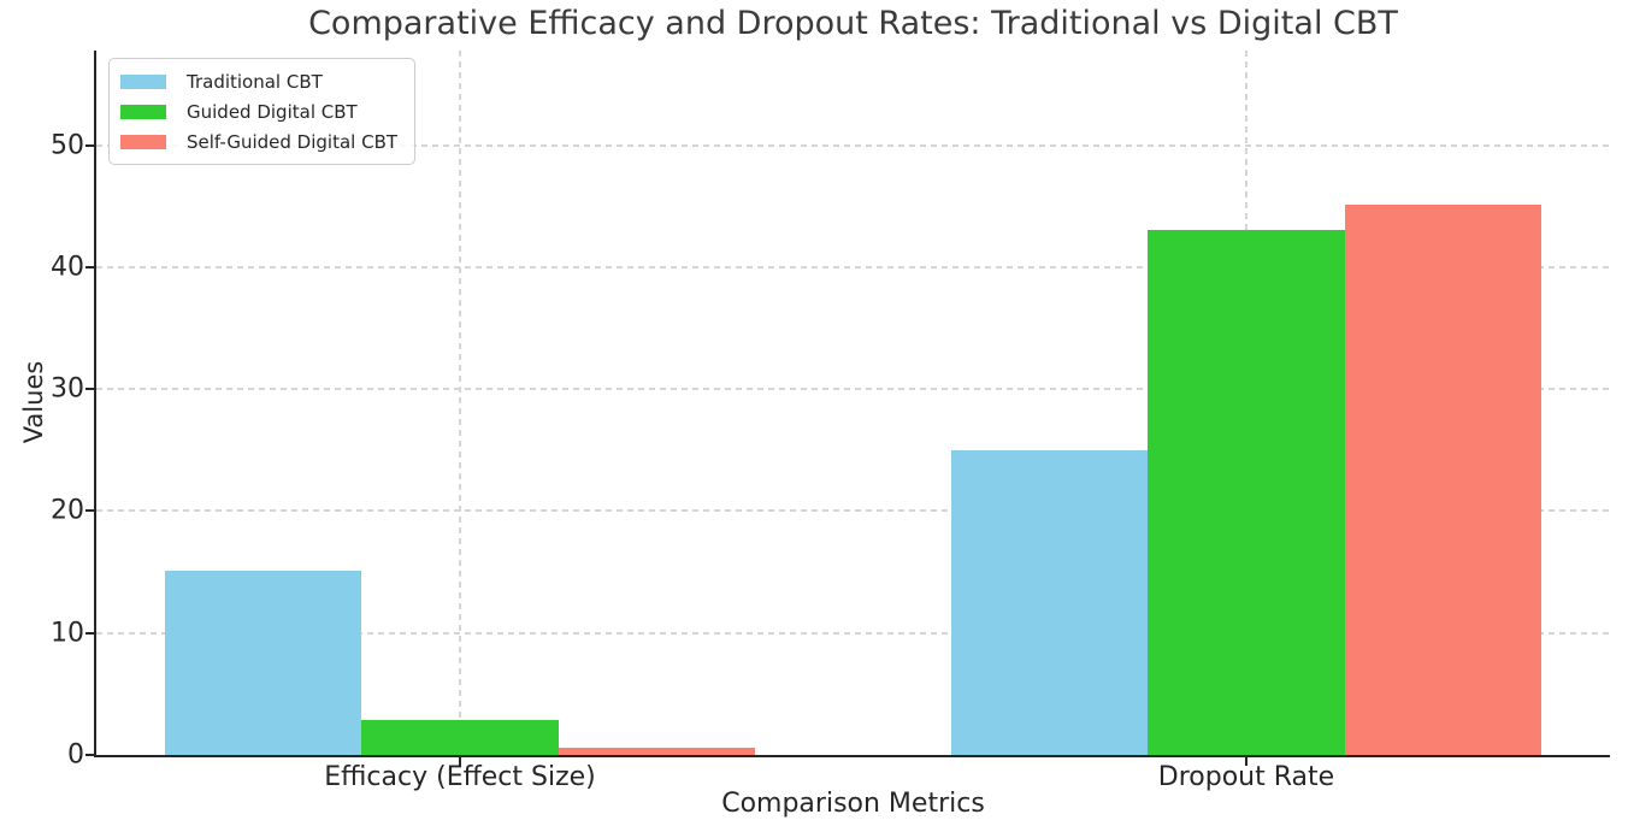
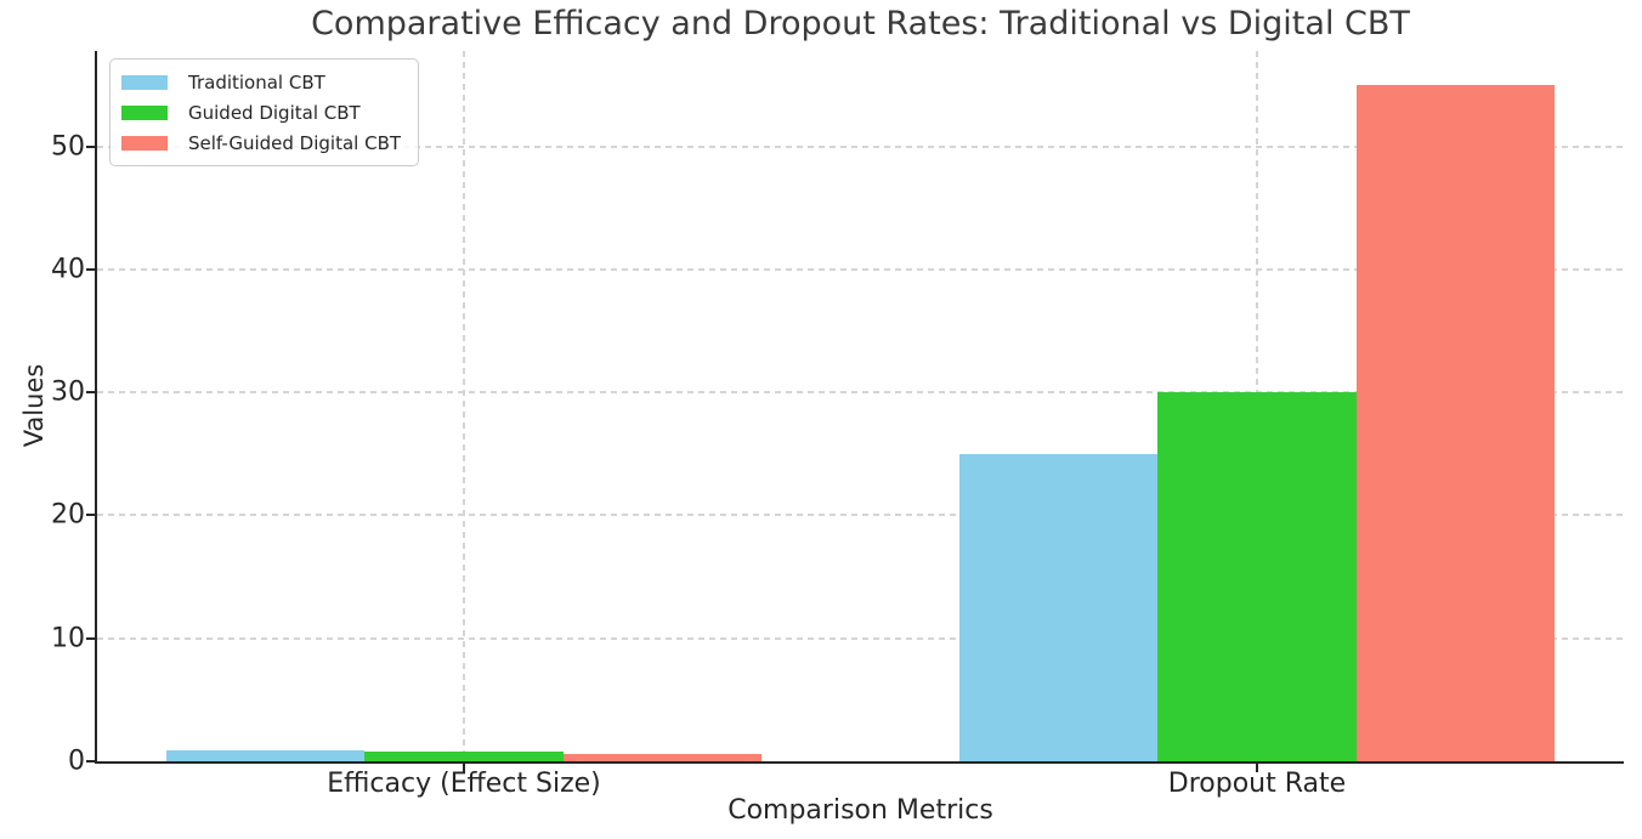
Traditional CBT/Efficacy (Effect Size): 15.1 -> 0.9
Guided Digital CBT/Efficacy (Effect Size): 2.9 -> 0.8
Guided Digital CBT/Dropout Rate: 43.0 -> 30.0
Self-Guided Digital CBT/Dropout Rate: 45.1 -> 55.0
